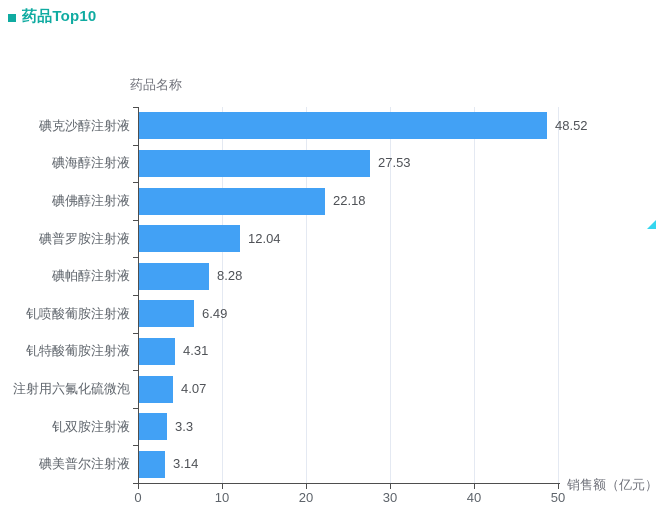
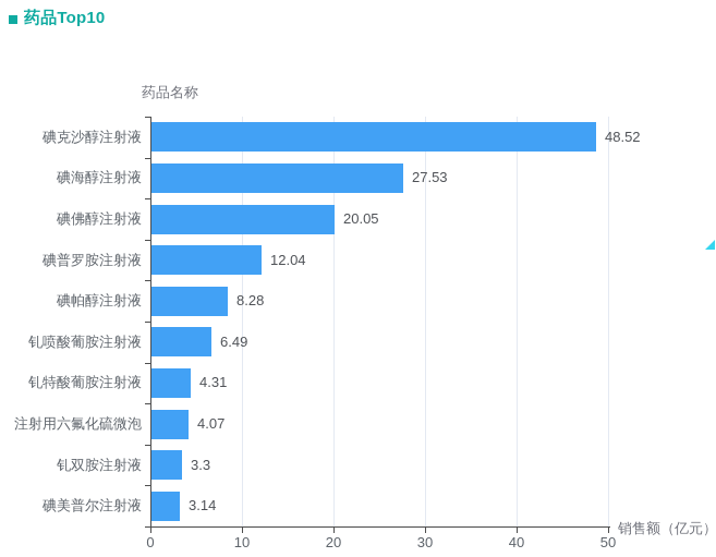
碘佛醇注射液: 22.18 -> 20.05
